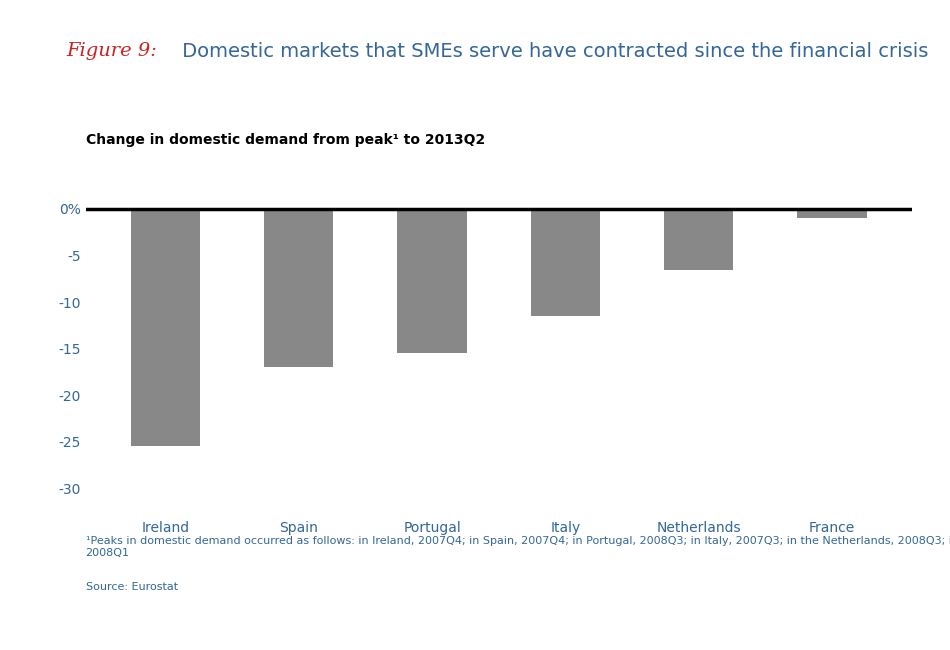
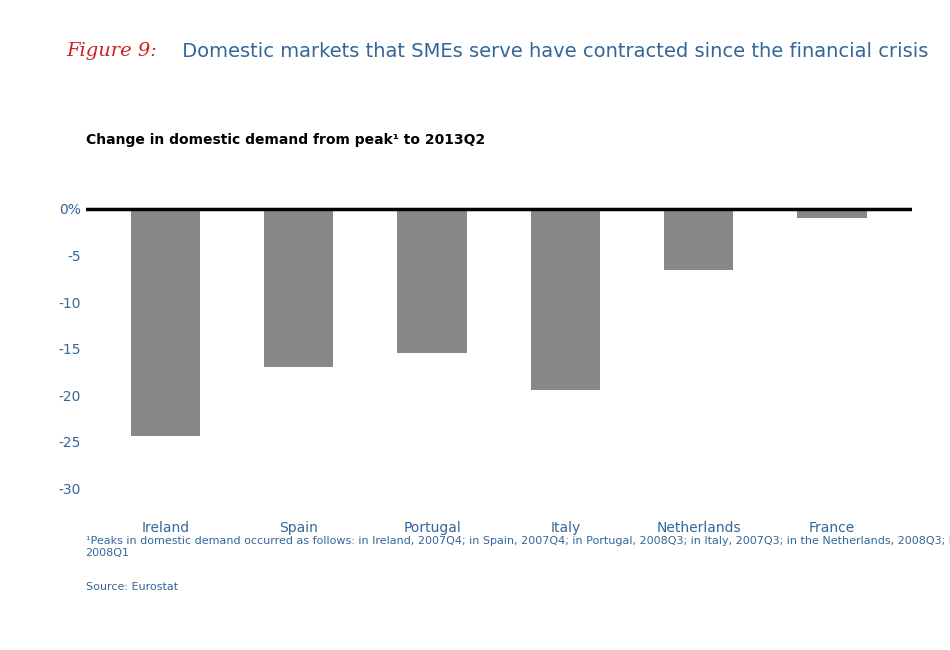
Ireland: -25.5 -> -24.4
Italy: -11.5 -> -19.4
